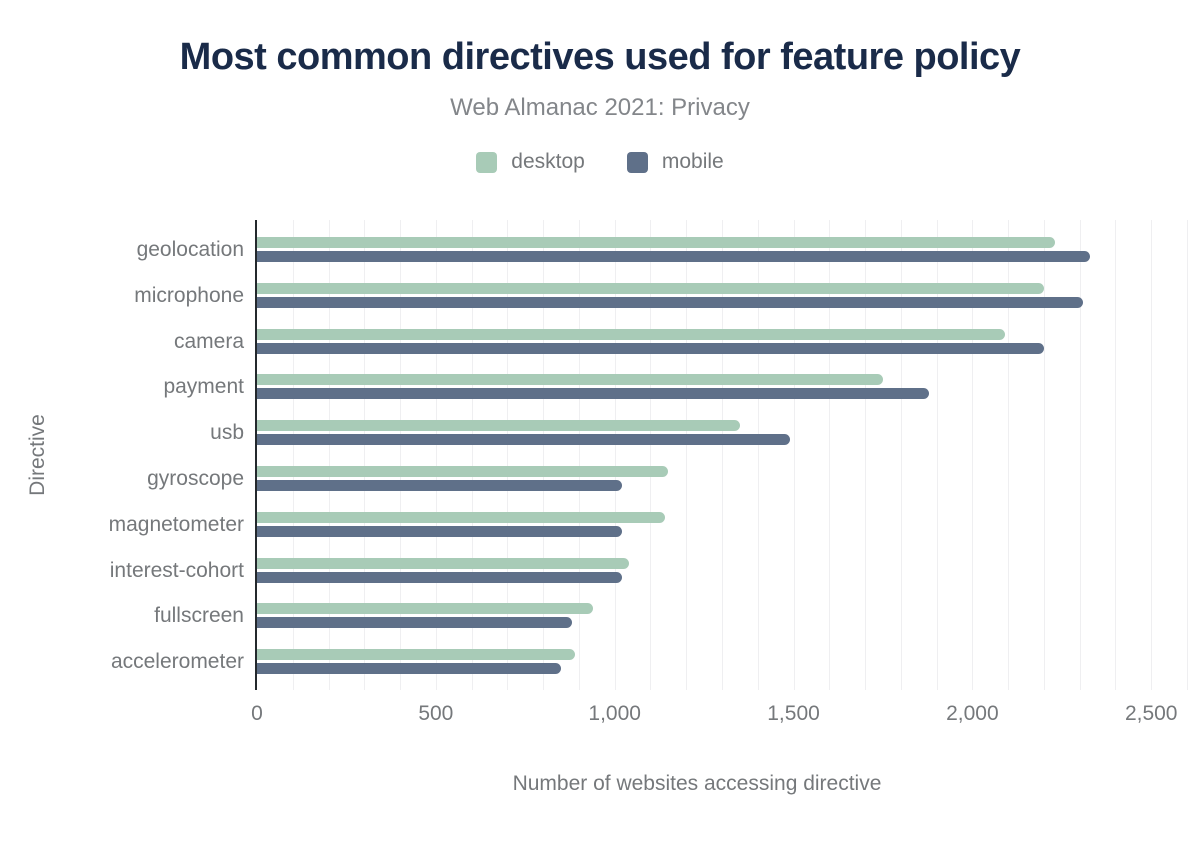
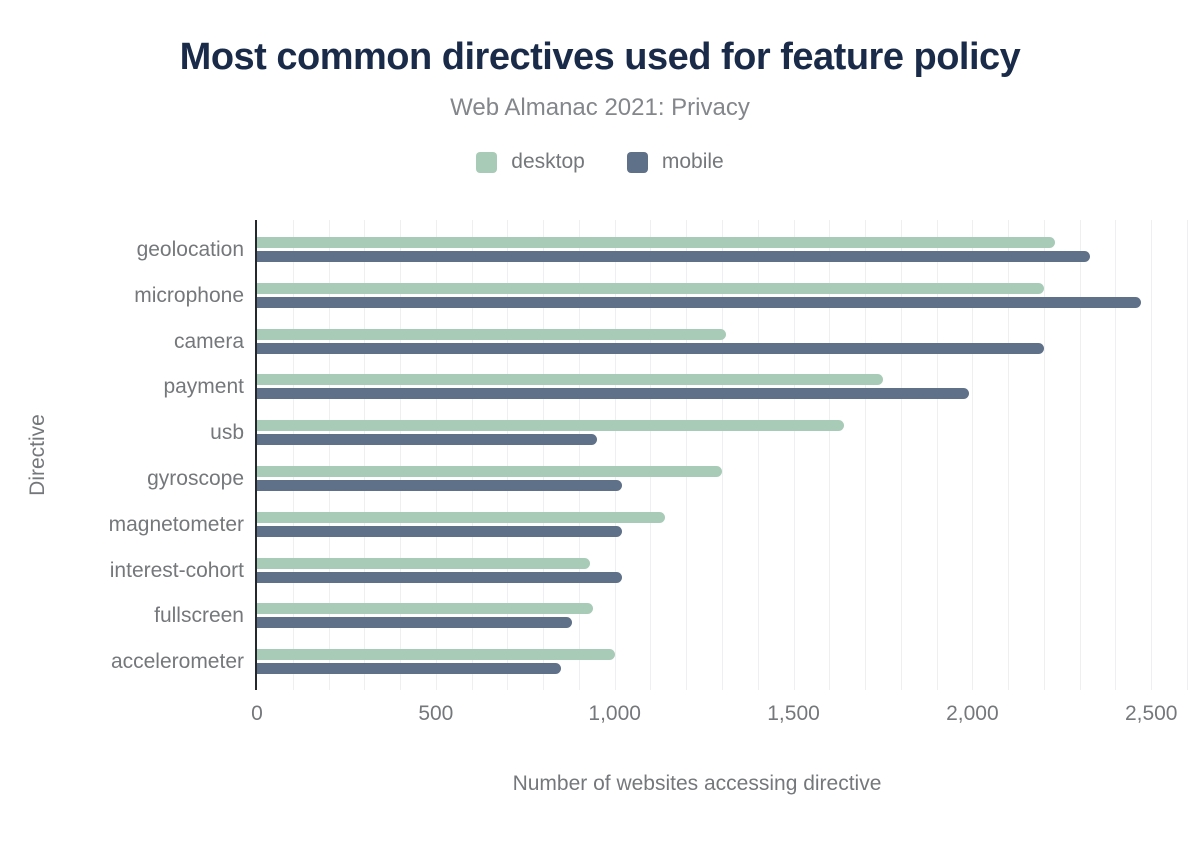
mobile/microphone: 2310 -> 2470
desktop/camera: 2090 -> 1310
mobile/payment: 1880 -> 1990
desktop/usb: 1350 -> 1640
mobile/usb: 1490 -> 950
desktop/gyroscope: 1150 -> 1300
desktop/interest-cohort: 1040 -> 930
desktop/accelerometer: 890 -> 1000
